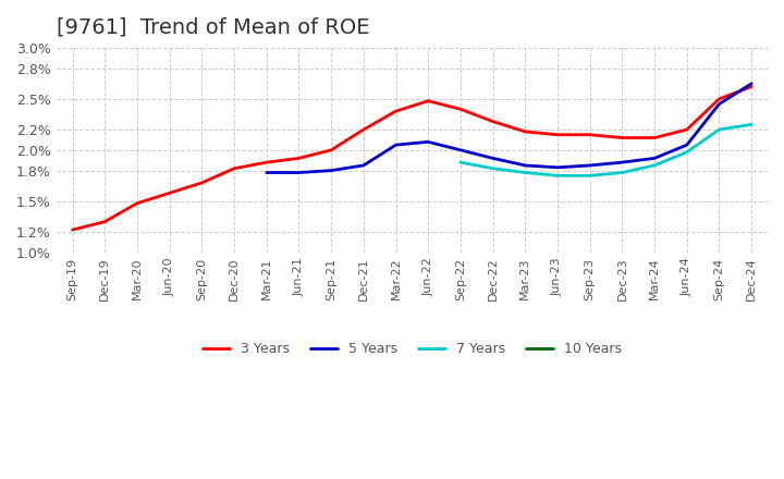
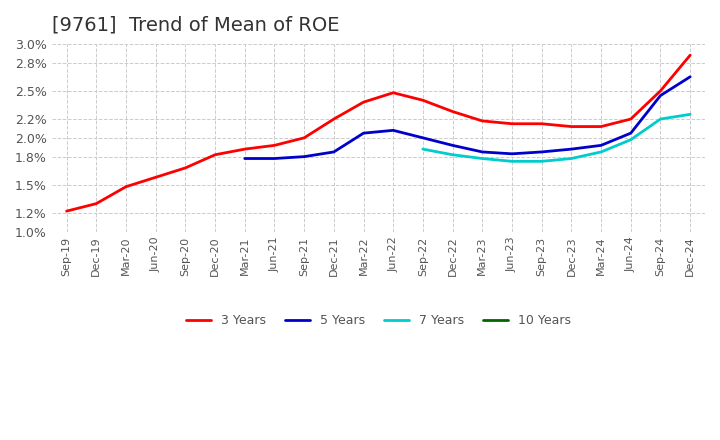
3 Years/Dec-24: 2.62% -> 2.88%
